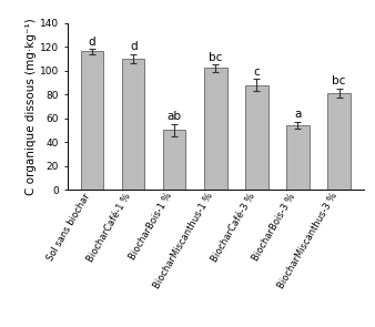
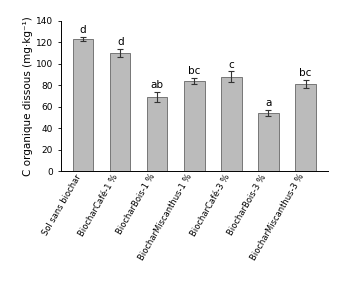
Sol sans biochar: 116 -> 123
BiocharBois-1 %: 50 -> 69
BiocharMiscanthus-1 %: 102 -> 84
